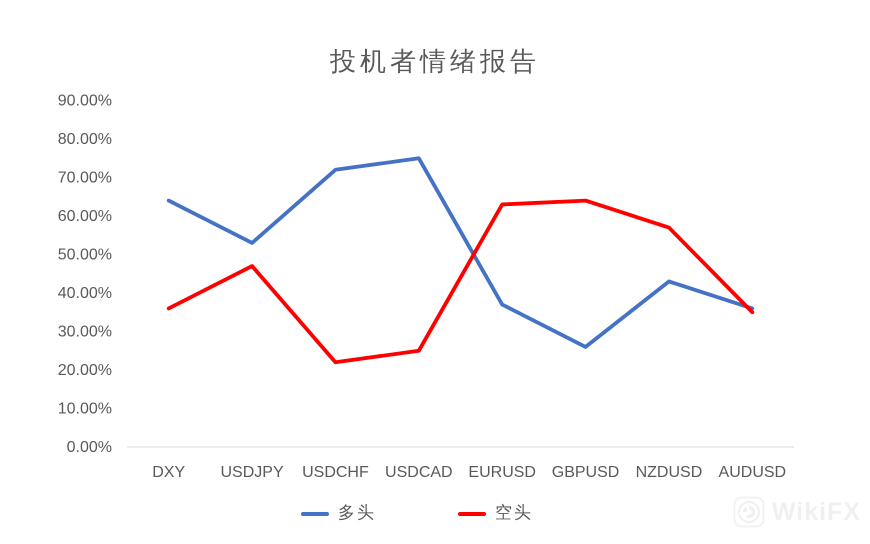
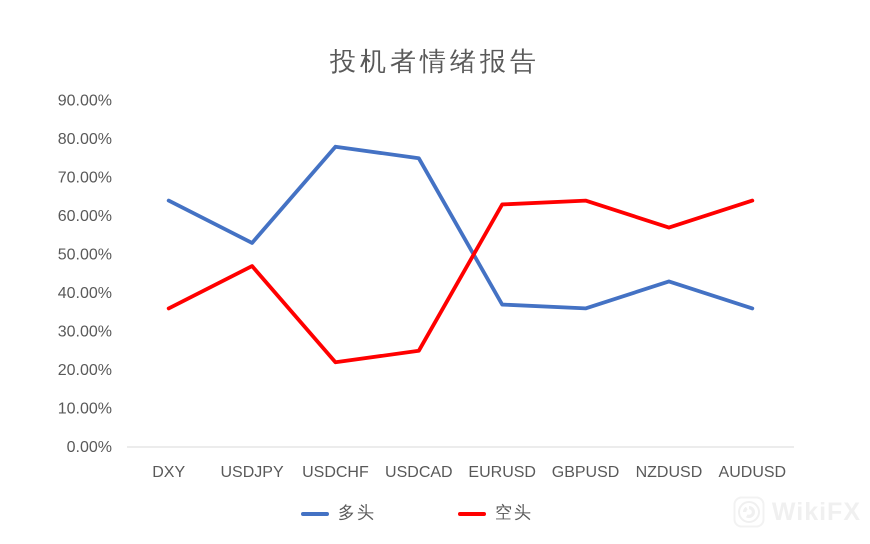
多头/USDCHF: 72% -> 78%
多头/GBPUSD: 26% -> 36%
空头/AUDUSD: 35% -> 64%
